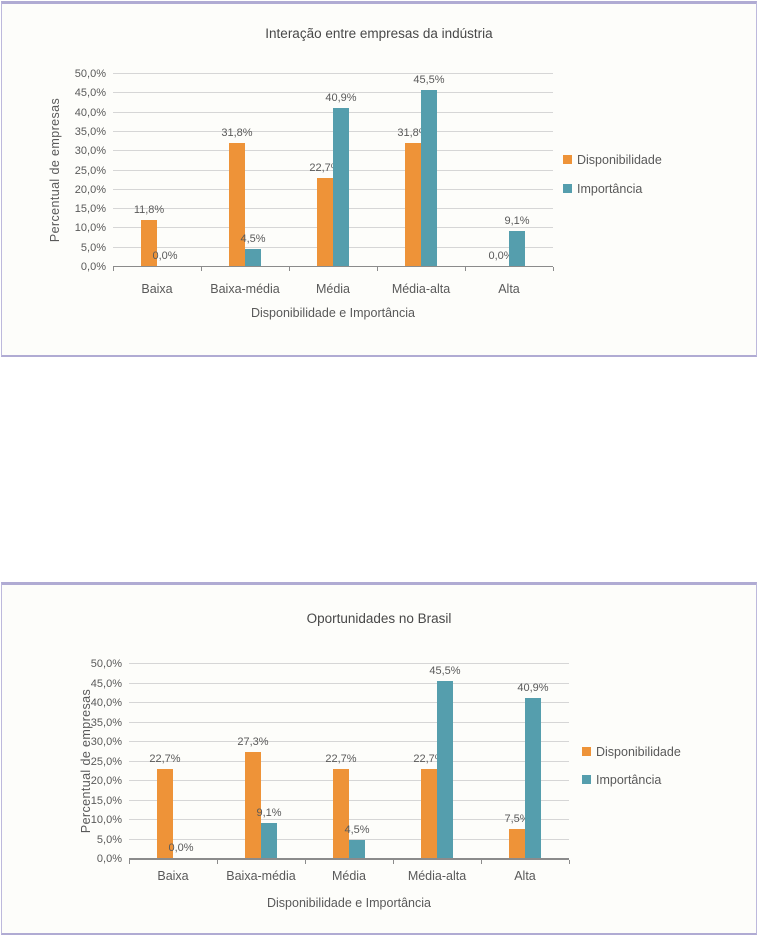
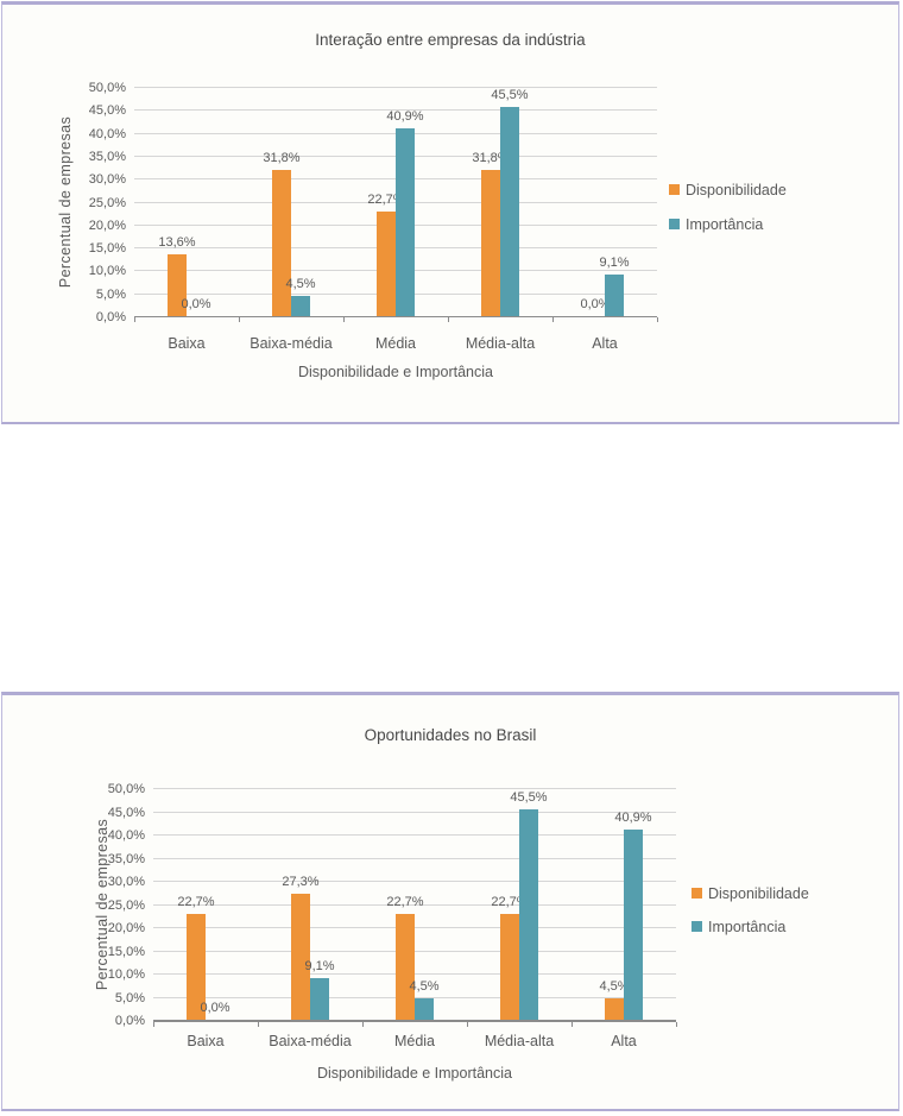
Interação entre empresas da indústria/Disponibilidade/Baixa: 11,8% -> 13,6%
Oportunidades no Brasil/Disponibilidade/Alta: 7,5% -> 4,5%
